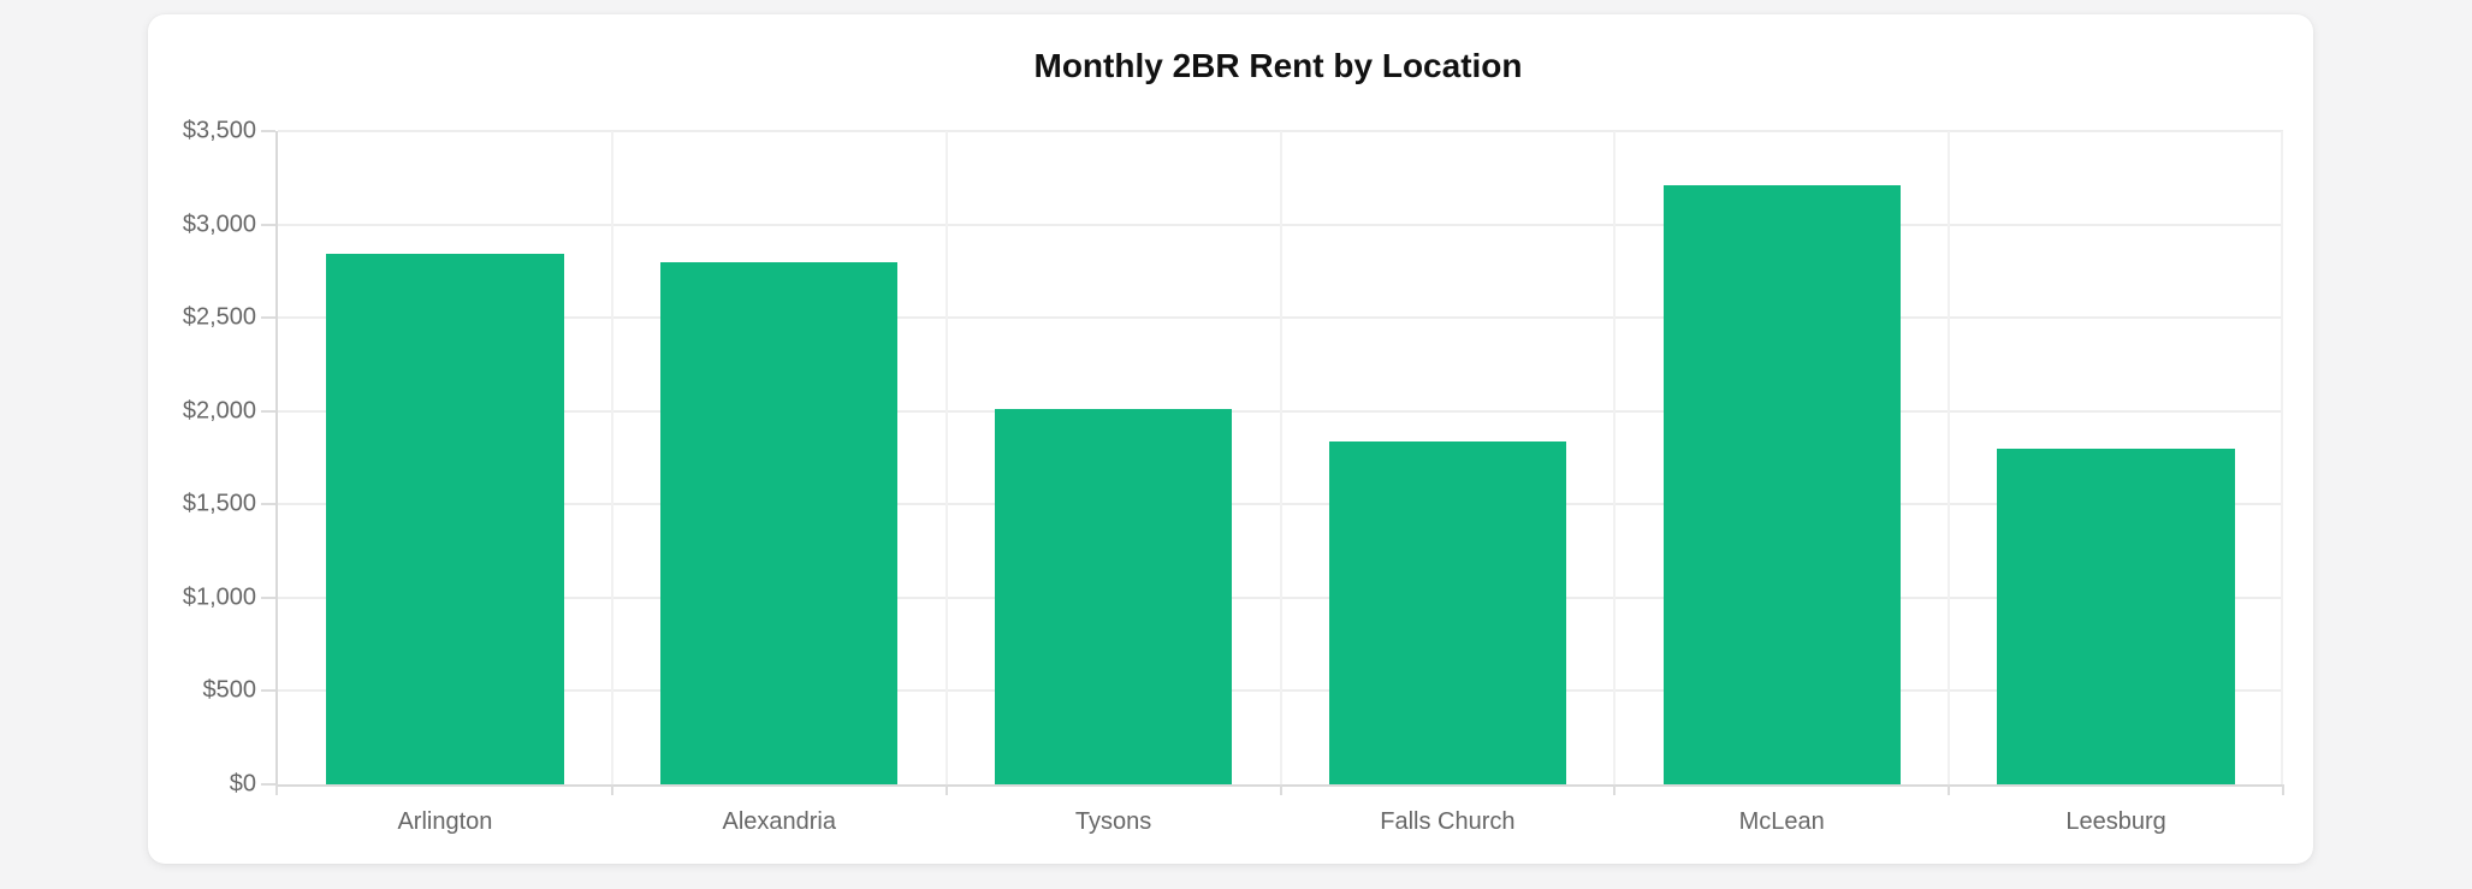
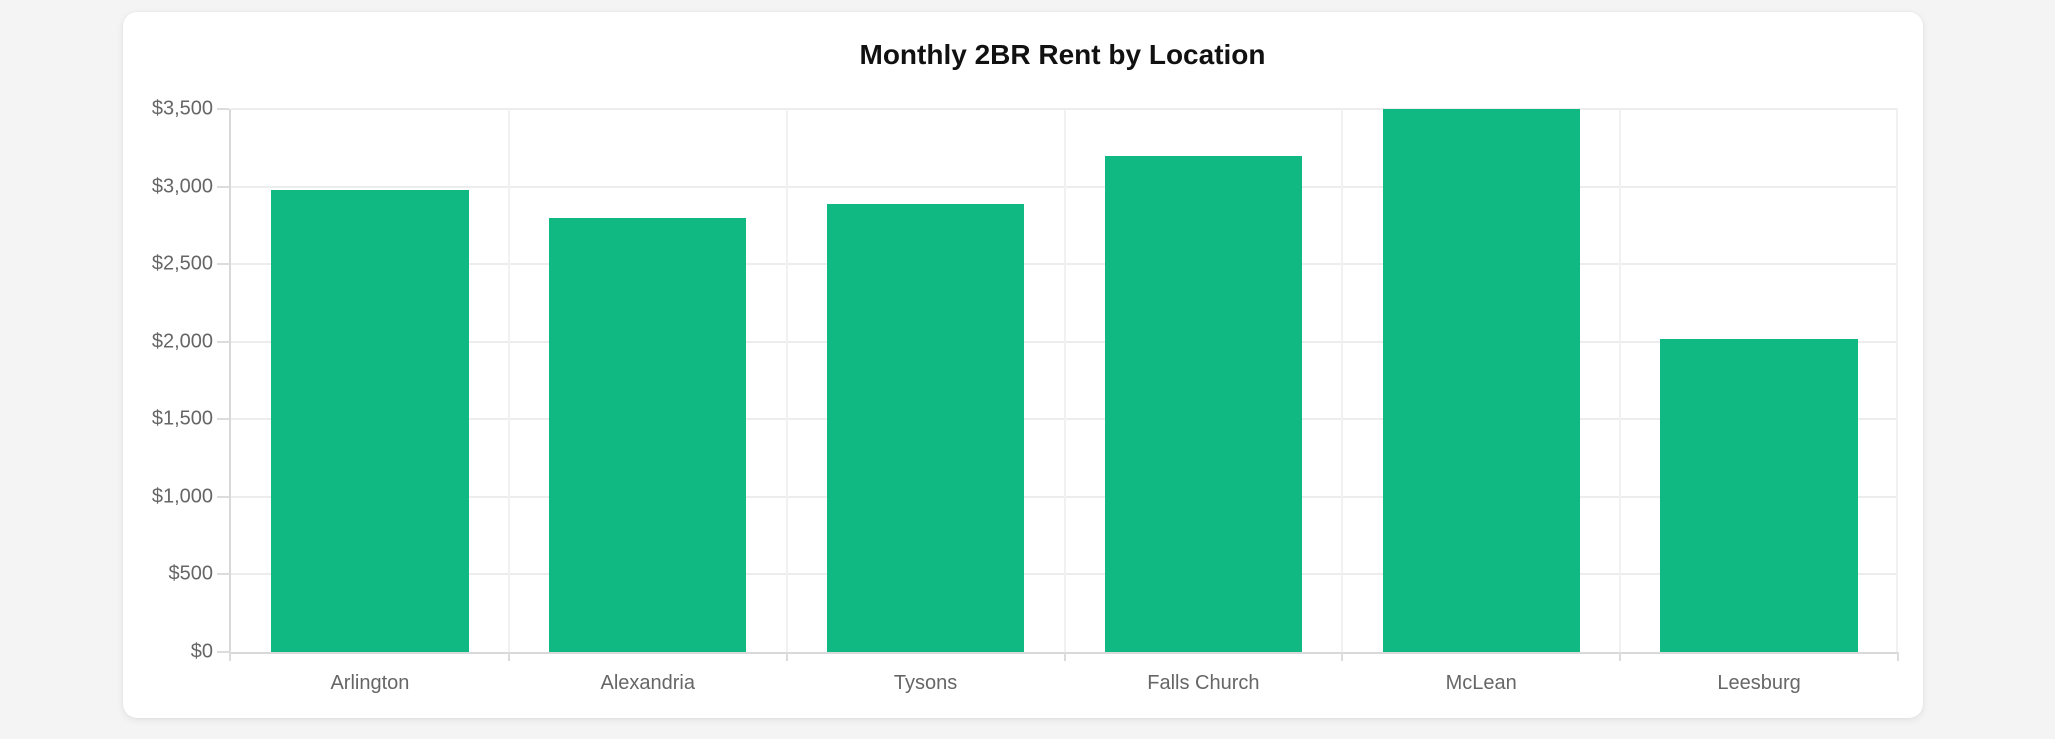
Arlington: $2840 -> $2980
Tysons: $2010 -> $2890
Falls Church: $1840 -> $3200
McLean: $3210 -> $3500
Leesburg: $1800 -> $2020
